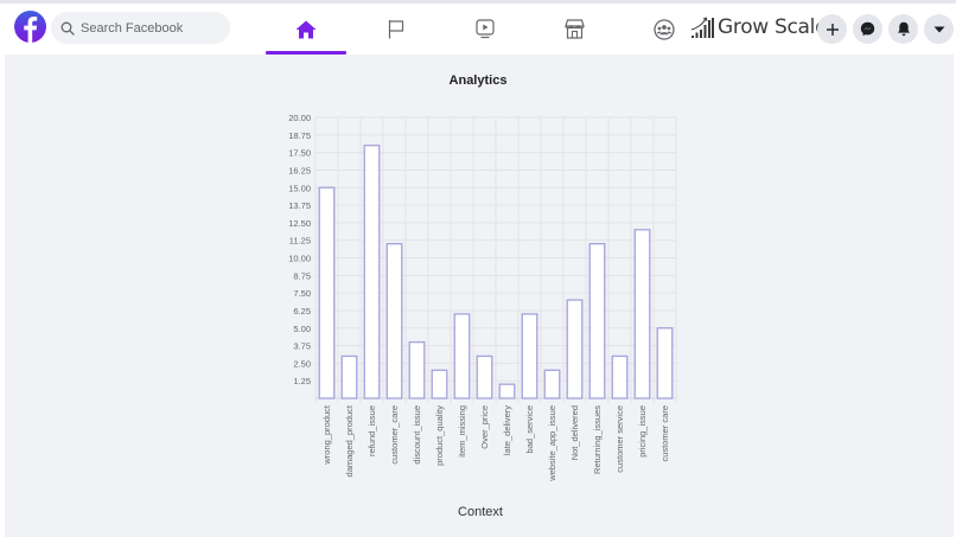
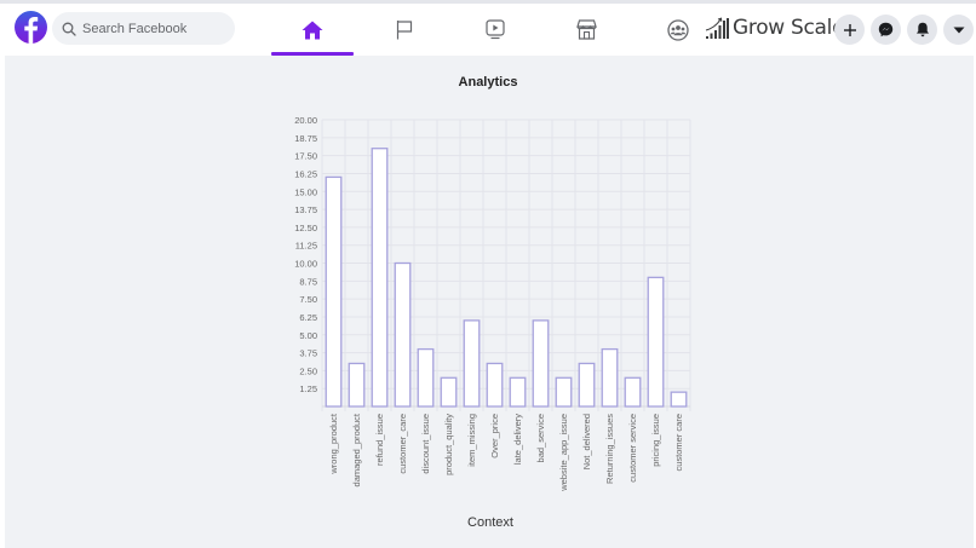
wrong_product: 15 -> 16
customer_care: 11 -> 10
late_delivery: 1 -> 2
Not_delivered: 7 -> 3
Returning_issues: 11 -> 4
customer service: 3 -> 2
pricing_issue: 12 -> 9
customer care: 5 -> 1
